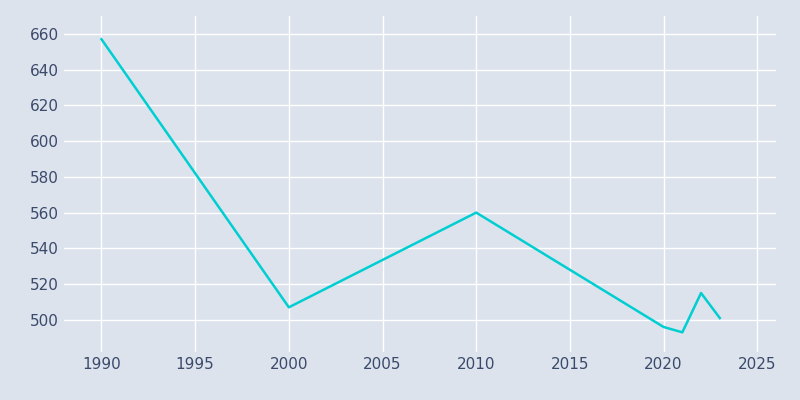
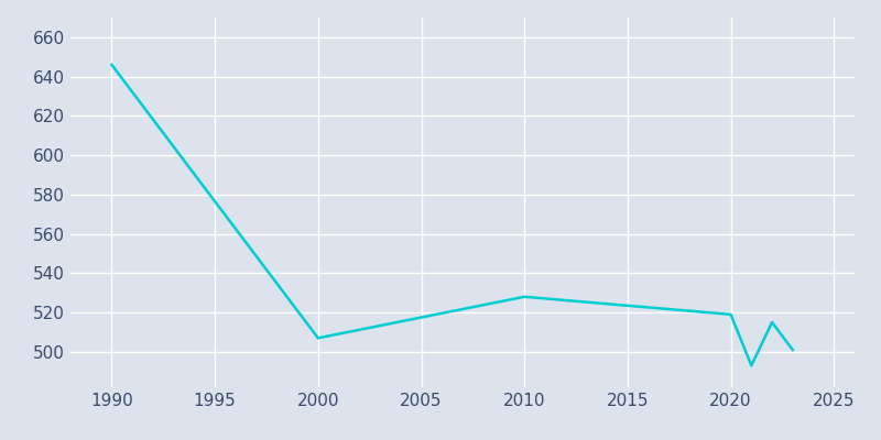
1990: 657 -> 646
2010: 560 -> 528
2020: 496 -> 519
